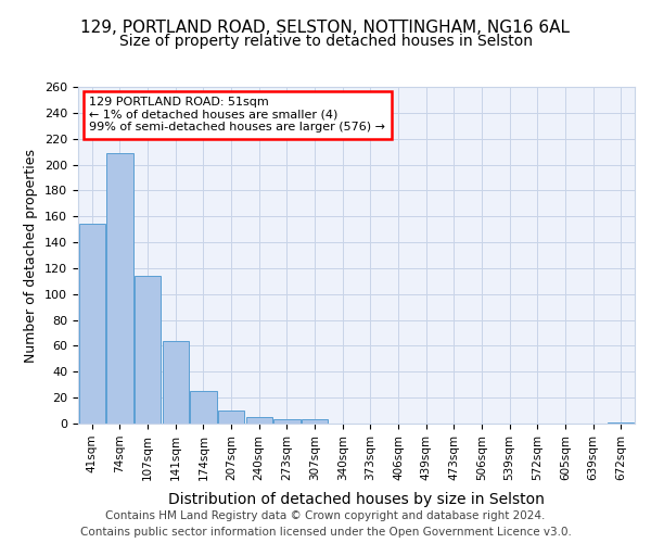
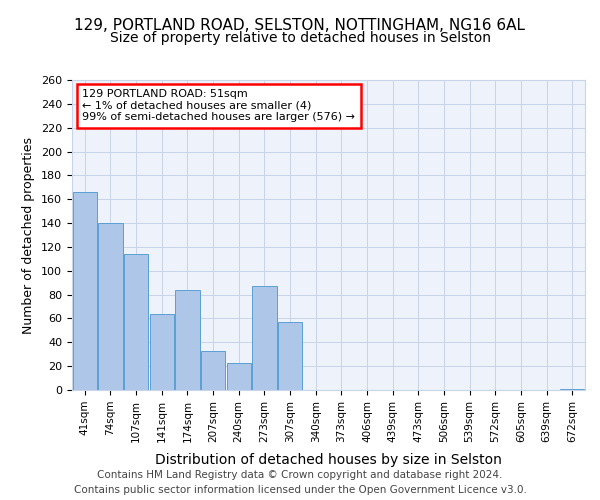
41sqm: 154 -> 166
74sqm: 209 -> 140
174sqm: 25 -> 84
207sqm: 10 -> 33
240sqm: 5 -> 23
273sqm: 3 -> 87
307sqm: 3 -> 57
